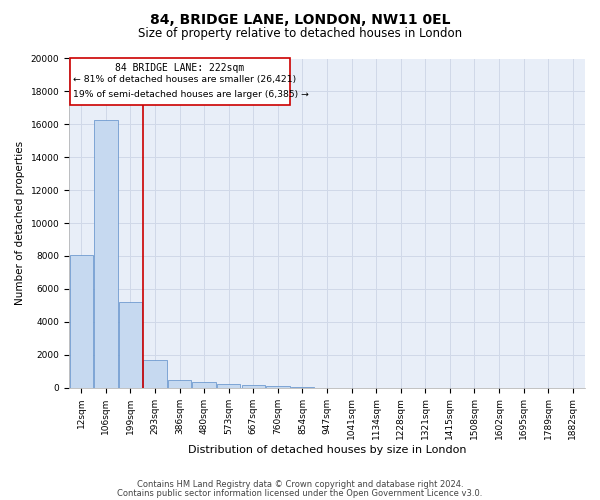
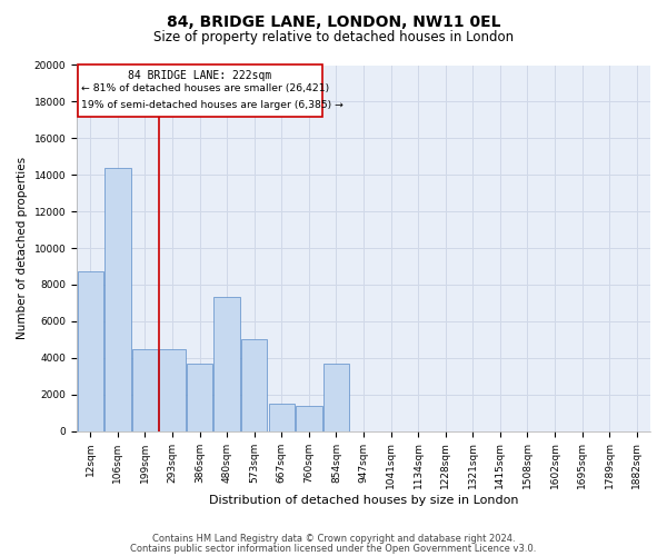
12sqm: 8000 -> 8700
106sqm: 16200 -> 14400
199sqm: 5200 -> 4500
293sqm: 1600 -> 4500
386sqm: 500 -> 3700
480sqm: 300 -> 7300
573sqm: 200 -> 5000
667sqm: 100 -> 1500
760sqm: 100 -> 1400
854sqm: 0 -> 3700
